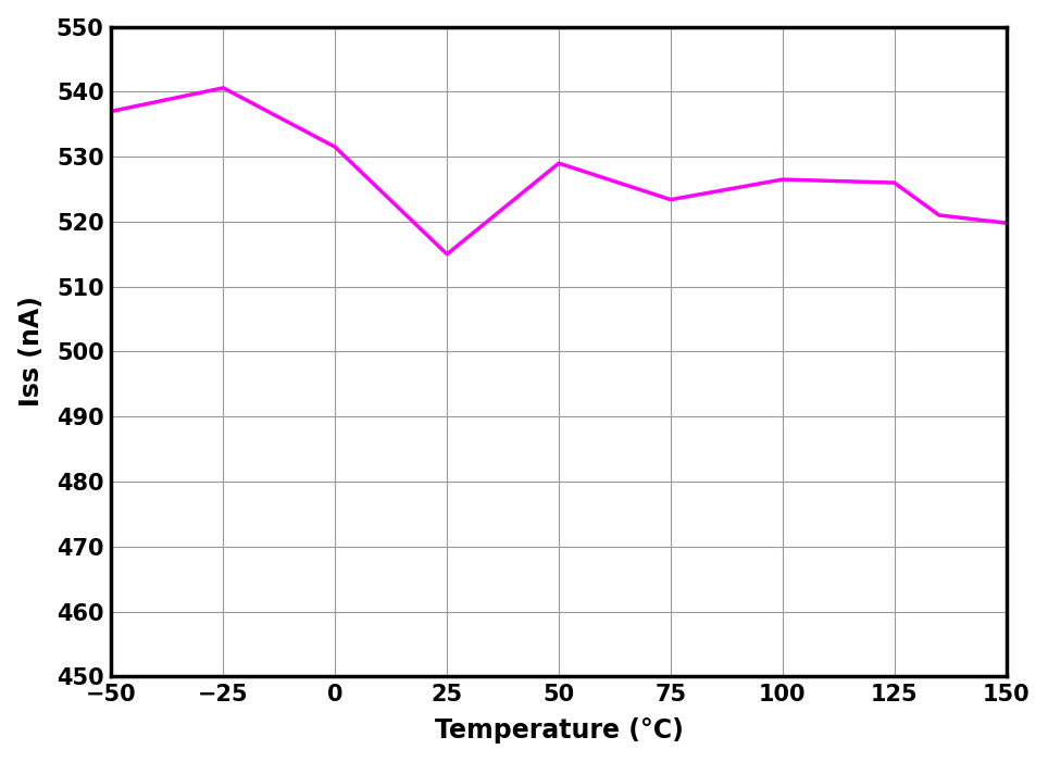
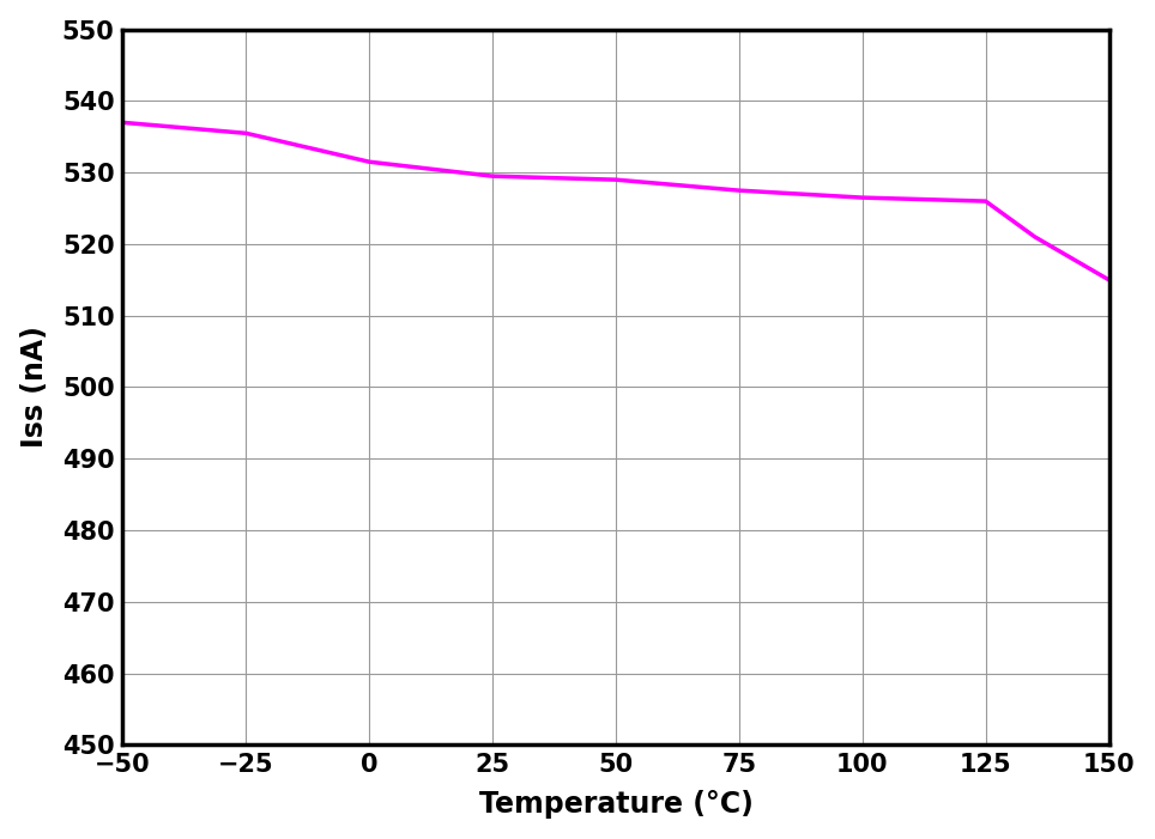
−25: 540.6 -> 535.5
25: 515.0 -> 529.5
75: 523.4 -> 527.5
150: 519.8 -> 515.0
